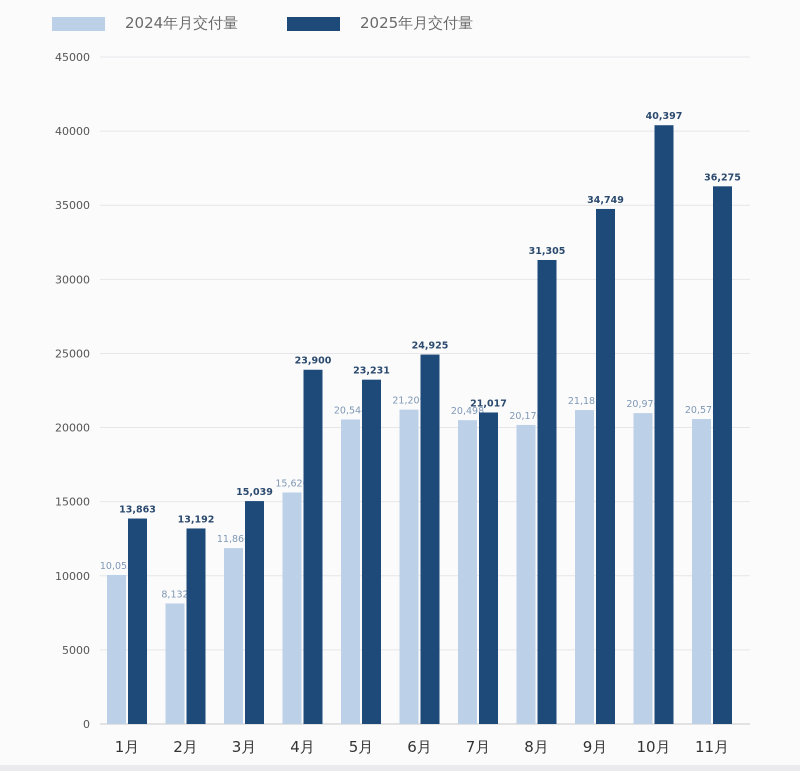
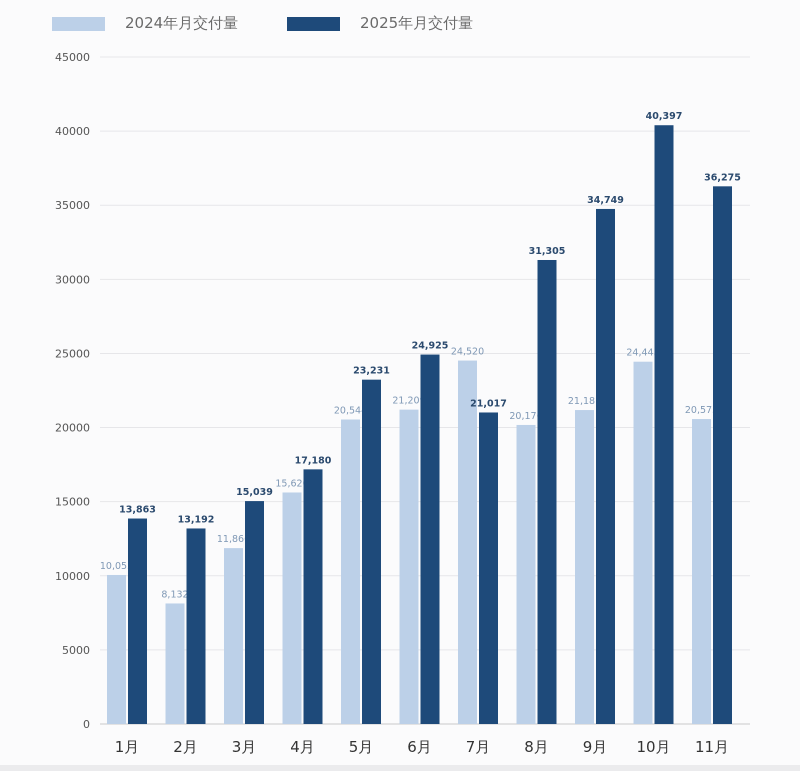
2025年月交付量/4月: 23,900 -> 17,180
2024年月交付量/7月: 20,498 -> 24,520
2024年月交付量/10月: 20,976 -> 24,443
